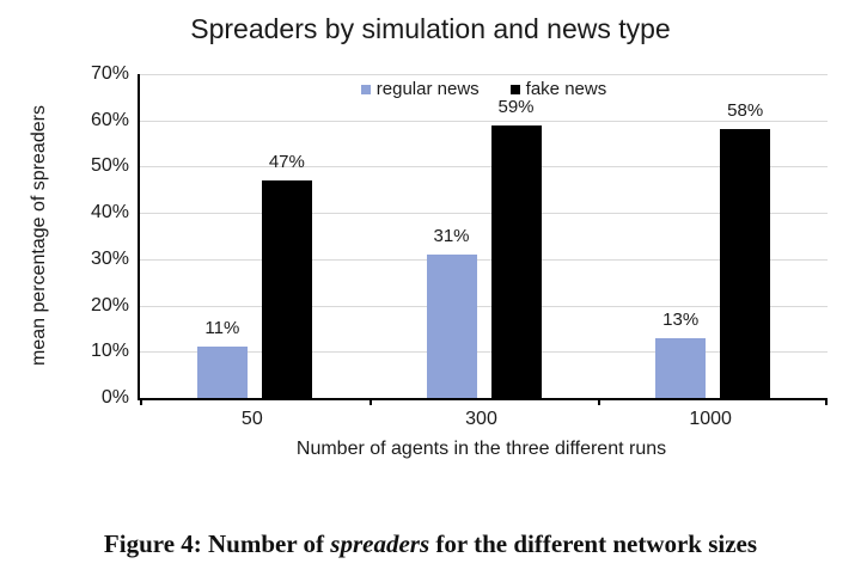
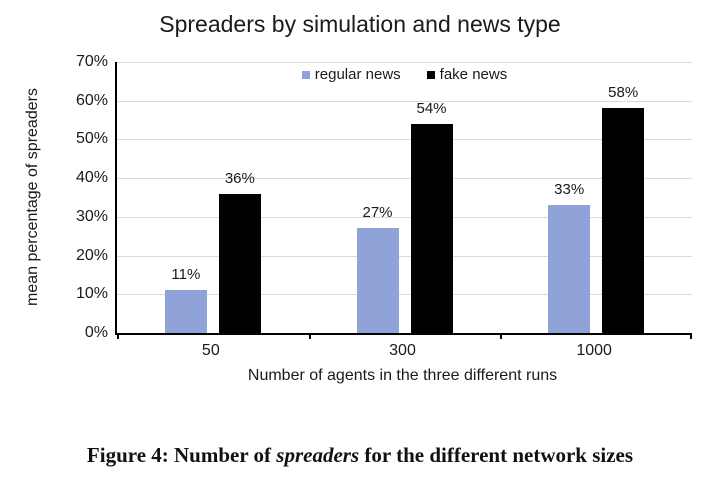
fake news/50: 47% -> 36%
regular news/300: 31% -> 27%
fake news/300: 59% -> 54%
regular news/1000: 13% -> 33%
